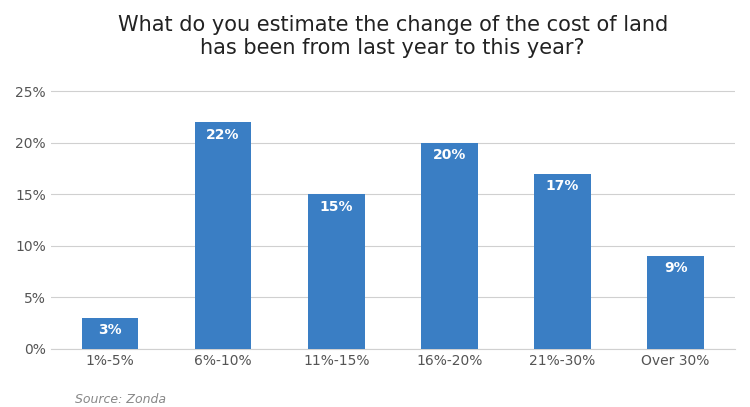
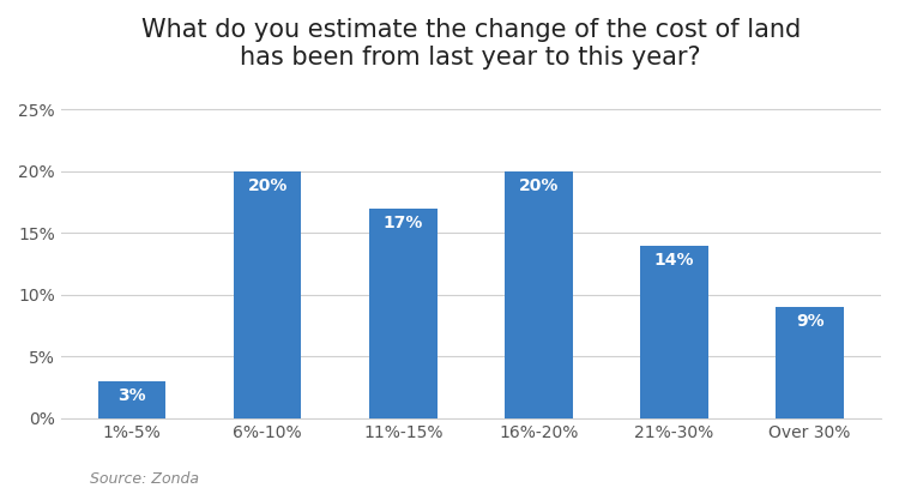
6%-10%: 22% -> 20%
11%-15%: 15% -> 17%
21%-30%: 17% -> 14%
